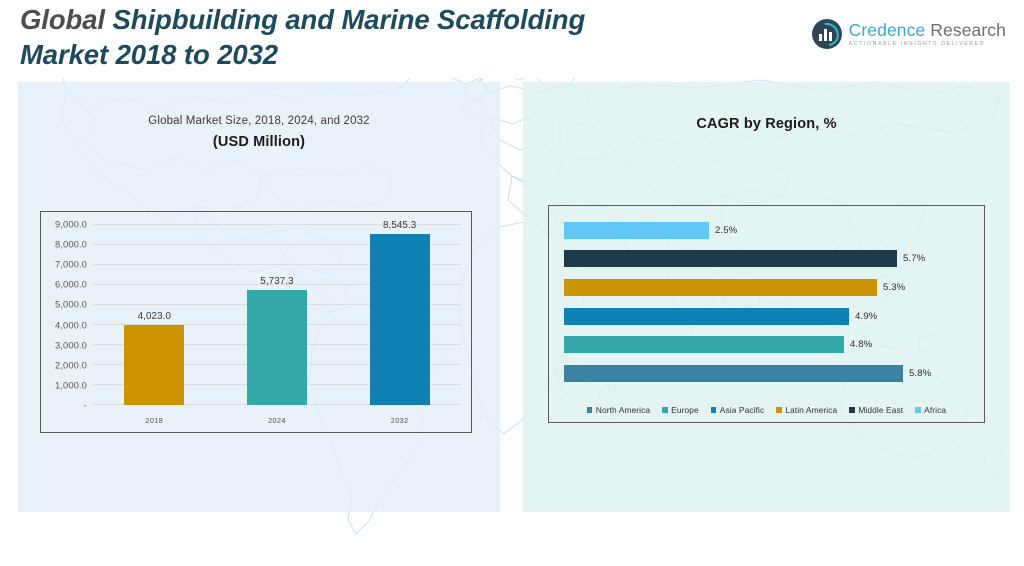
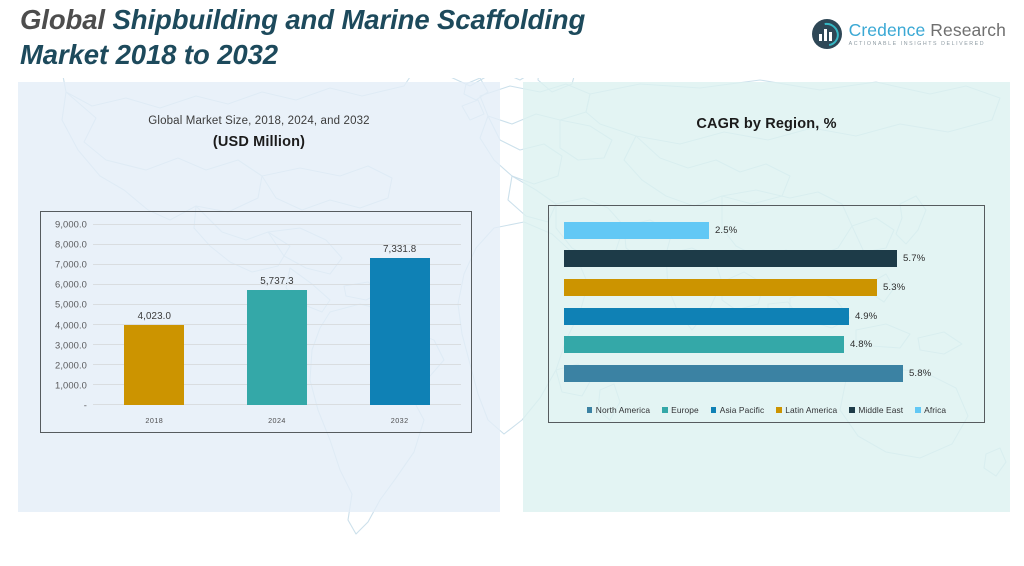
Global Market Size, 2018, 2024, and 2032/2032: 8,545.3 -> 7,331.8
